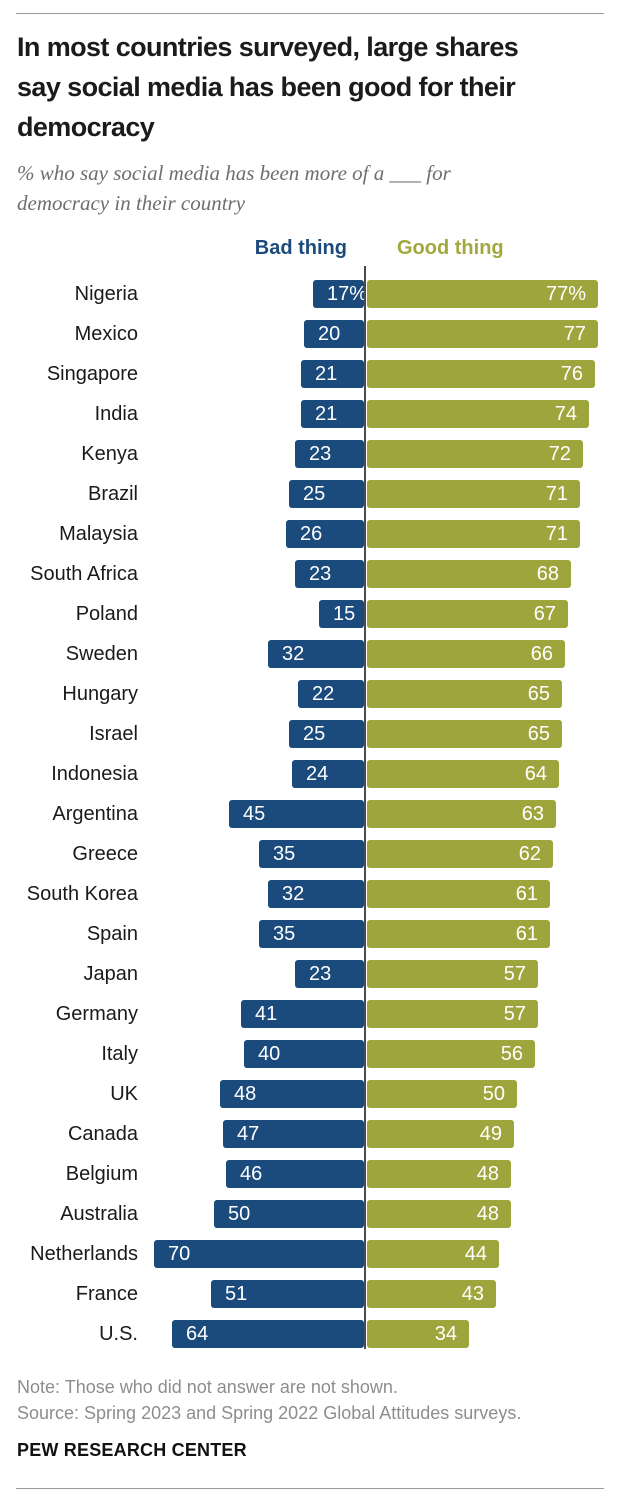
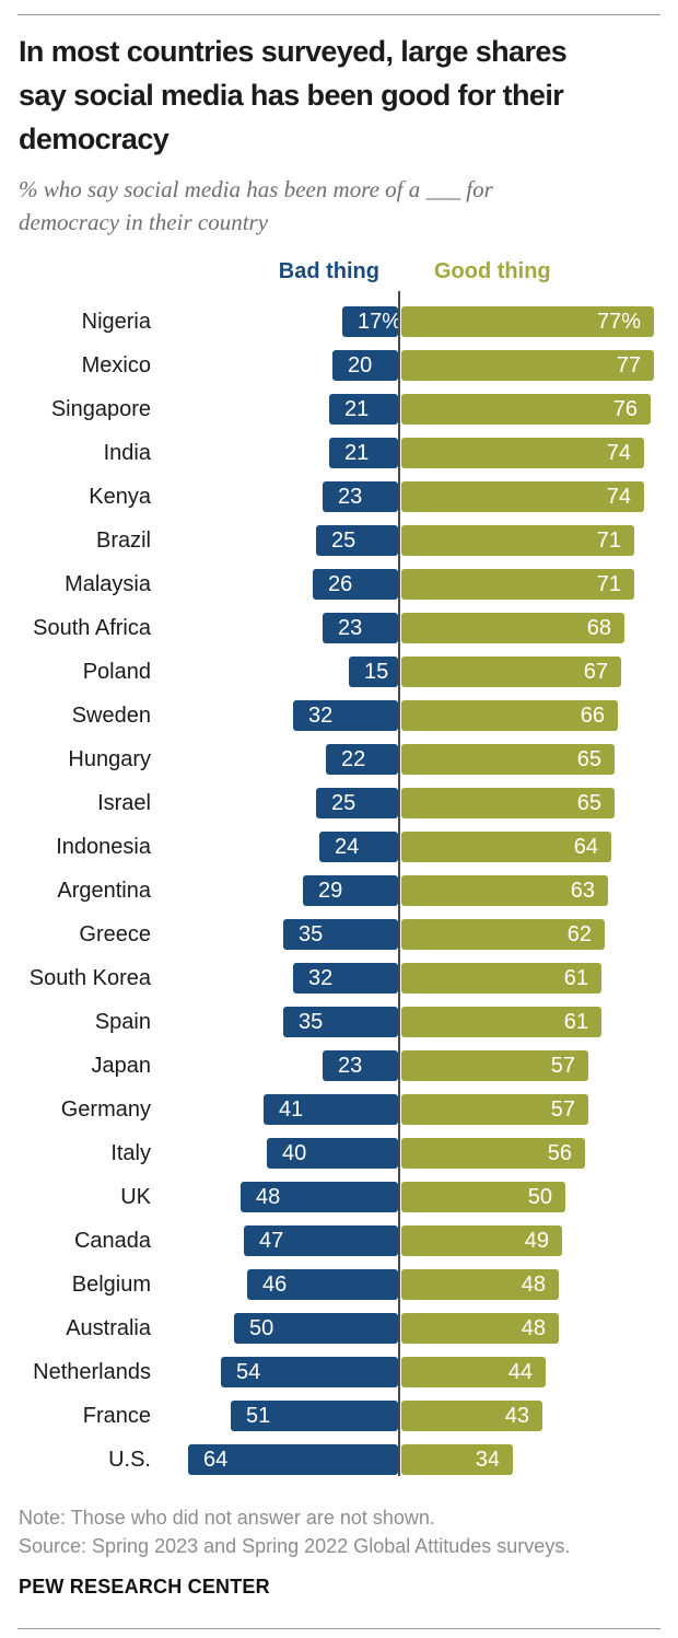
Good thing/Kenya: 72 -> 74
Bad thing/Argentina: 45 -> 29
Bad thing/Netherlands: 70 -> 54
